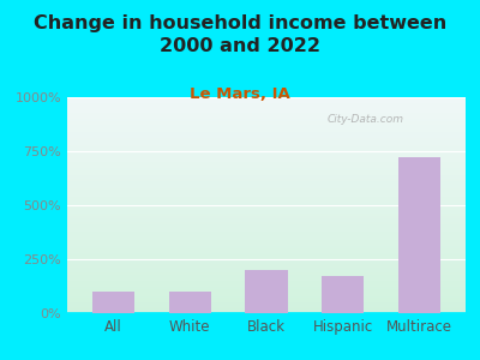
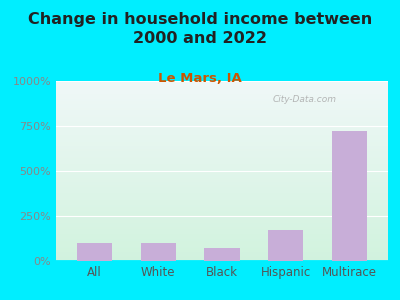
Black: 200% -> 80%
